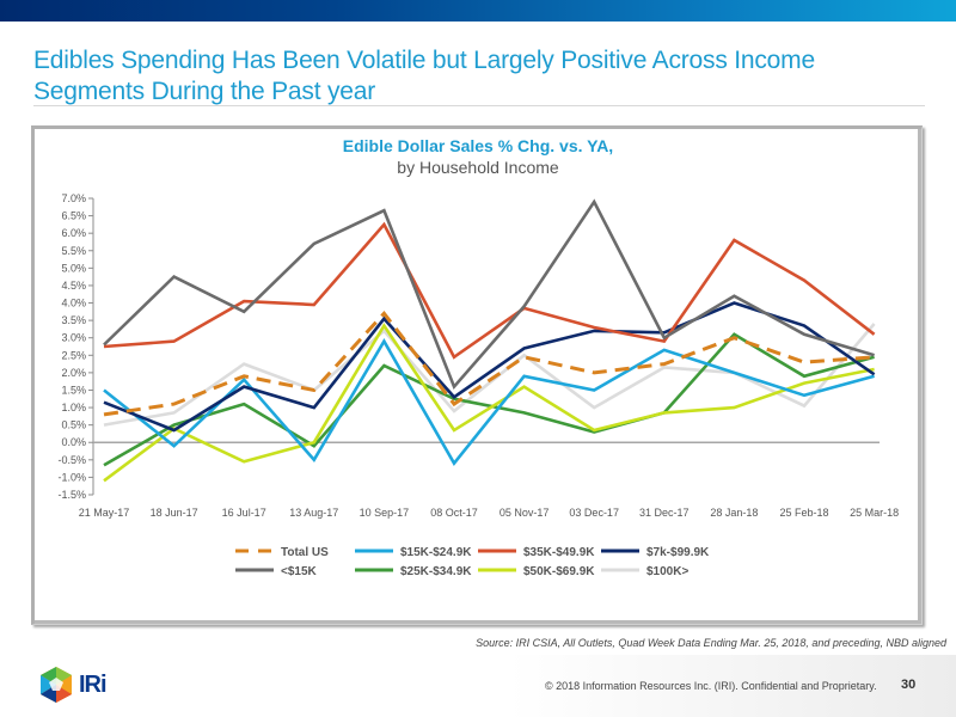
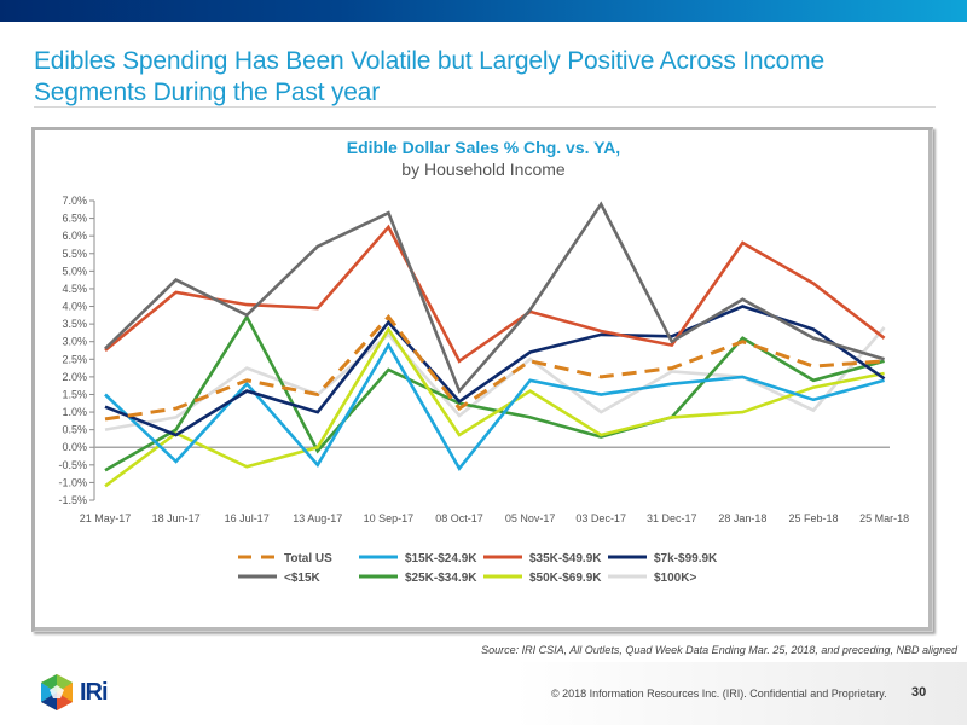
$15K-$24.9K/18 Jun-17: -0.1% -> -0.4%
$35K-$49.9K/18 Jun-17: 2.9% -> 4.4%
$25K-$34.9K/16 Jul-17: 1.1% -> 3.7%
$15K-$24.9K/31 Dec-17: 2.6% -> 1.8%
